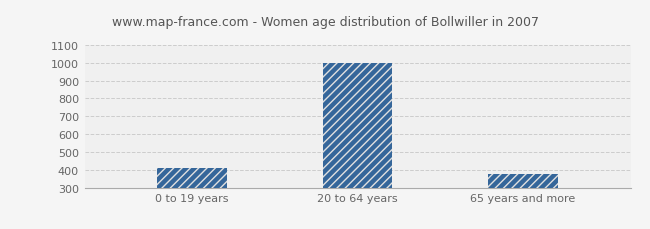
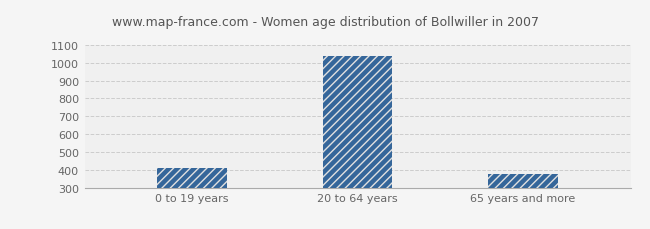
20 to 64 years: 1000 -> 1040
